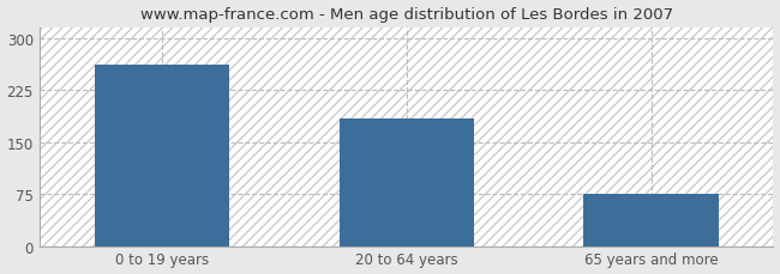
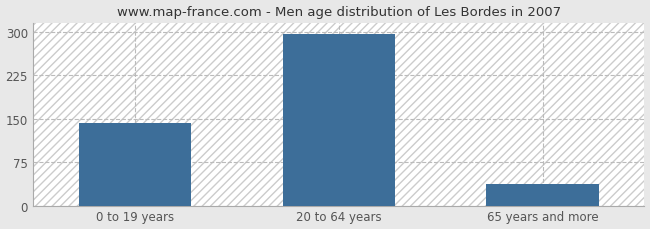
0 to 19 years: 262 -> 142
20 to 64 years: 184 -> 295
65 years and more: 76 -> 37
